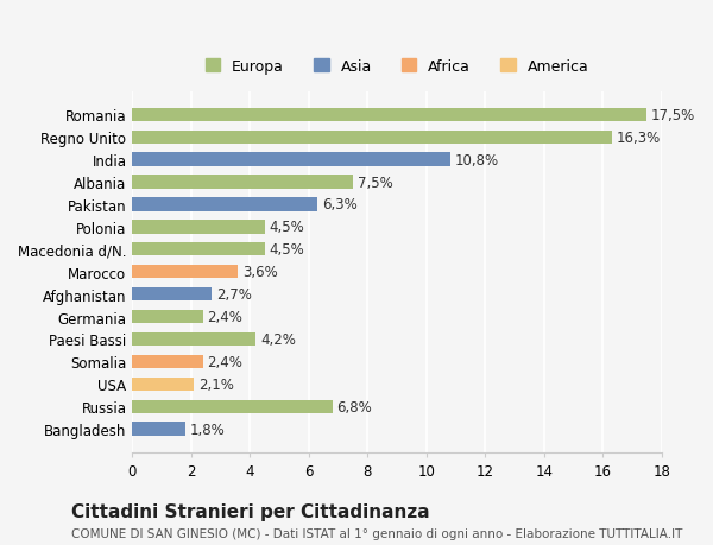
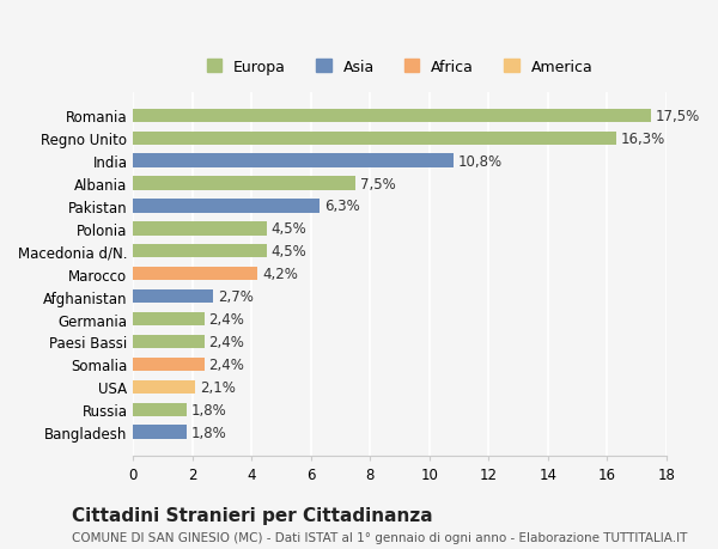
Marocco: 3,6% -> 4,2%
Paesi Bassi: 4,2% -> 2,4%
Russia: 6,8% -> 1,8%
